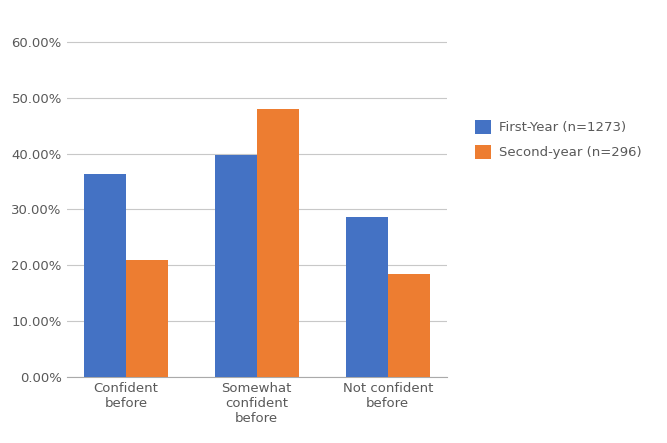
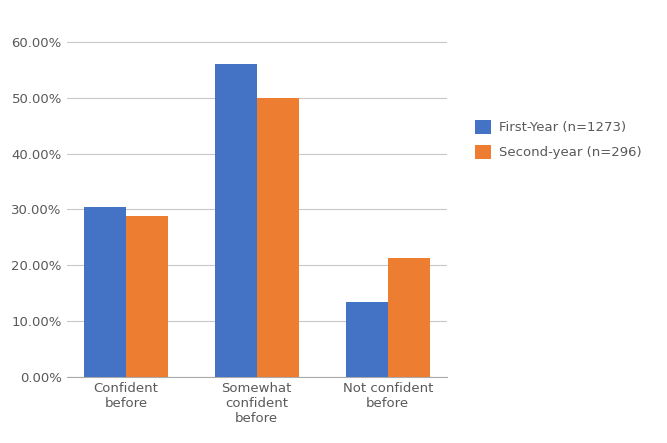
First-Year (n=1273)/Confident before: 36.4% -> 30.5%
Second-year (n=296)/Confident before: 21.0% -> 28.7%
First-Year (n=1273)/Somewhat confident before: 39.8% -> 56.1%
Second-year (n=296)/Somewhat confident before: 48.0% -> 50.0%
First-Year (n=1273)/Not confident before: 28.6% -> 13.4%
Second-year (n=296)/Not confident before: 18.4% -> 21.3%
